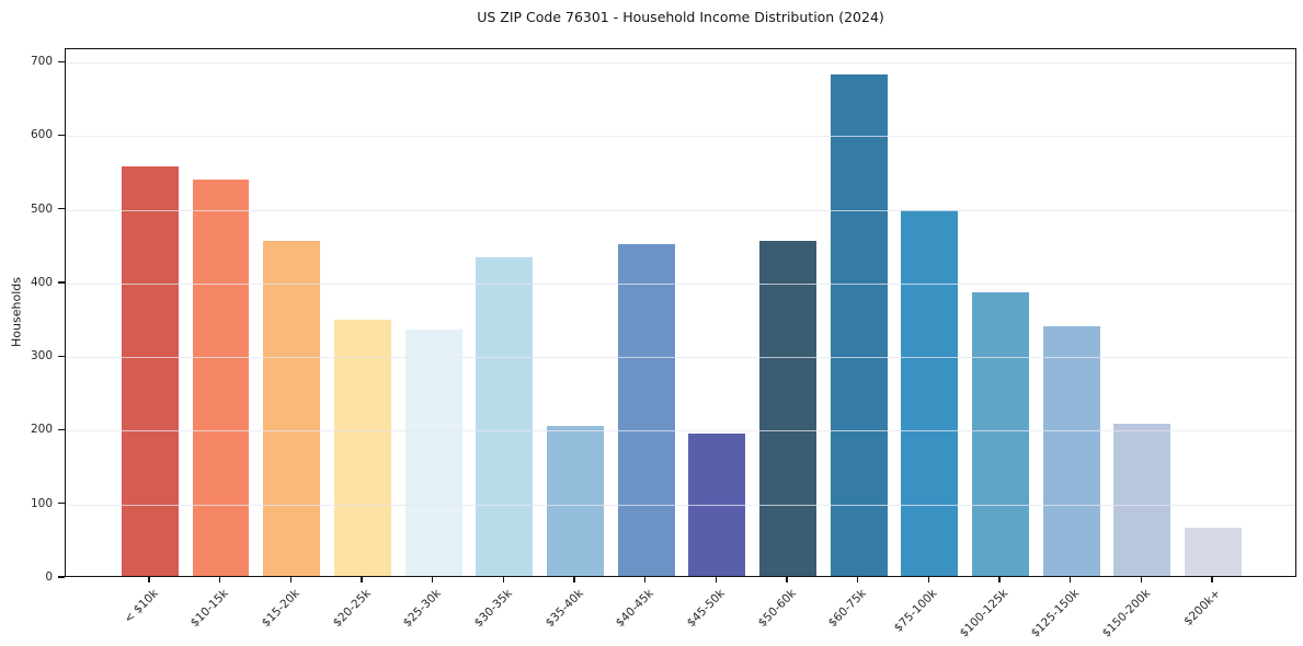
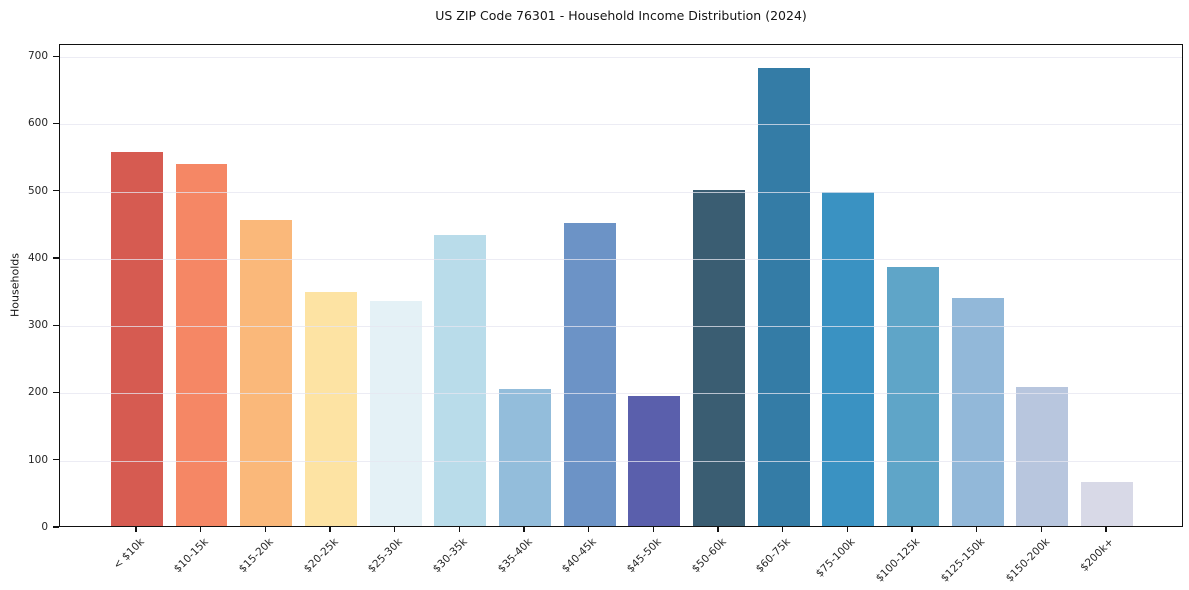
$50-60k: 460 -> 500
